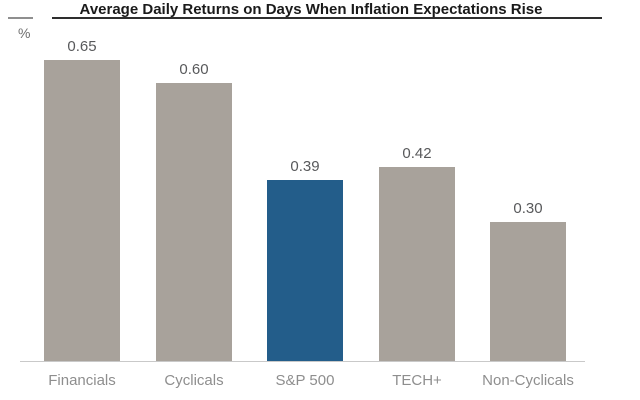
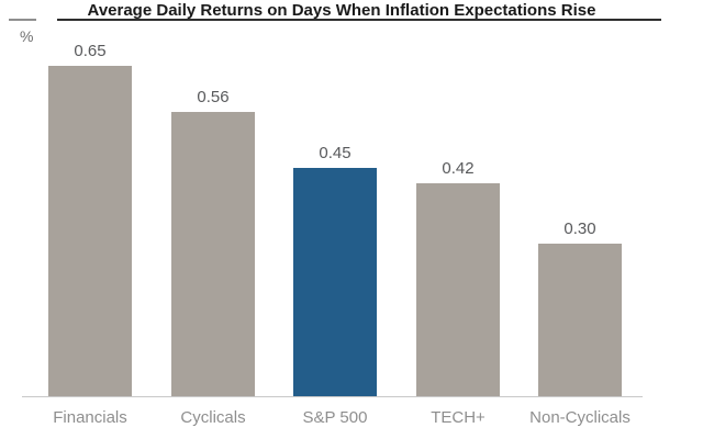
Cyclicals: 0.60 -> 0.56
S&P 500: 0.39 -> 0.45
